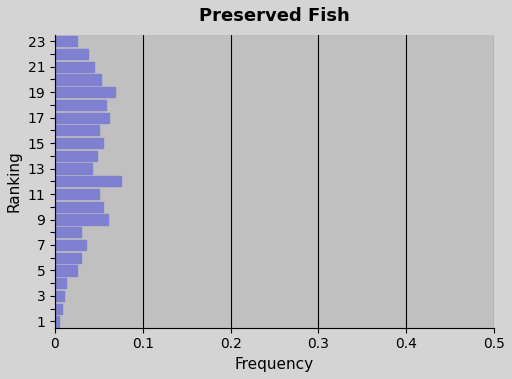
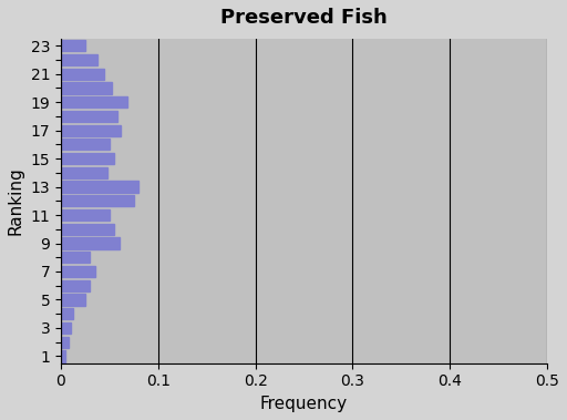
13: 0.042 -> 0.080
